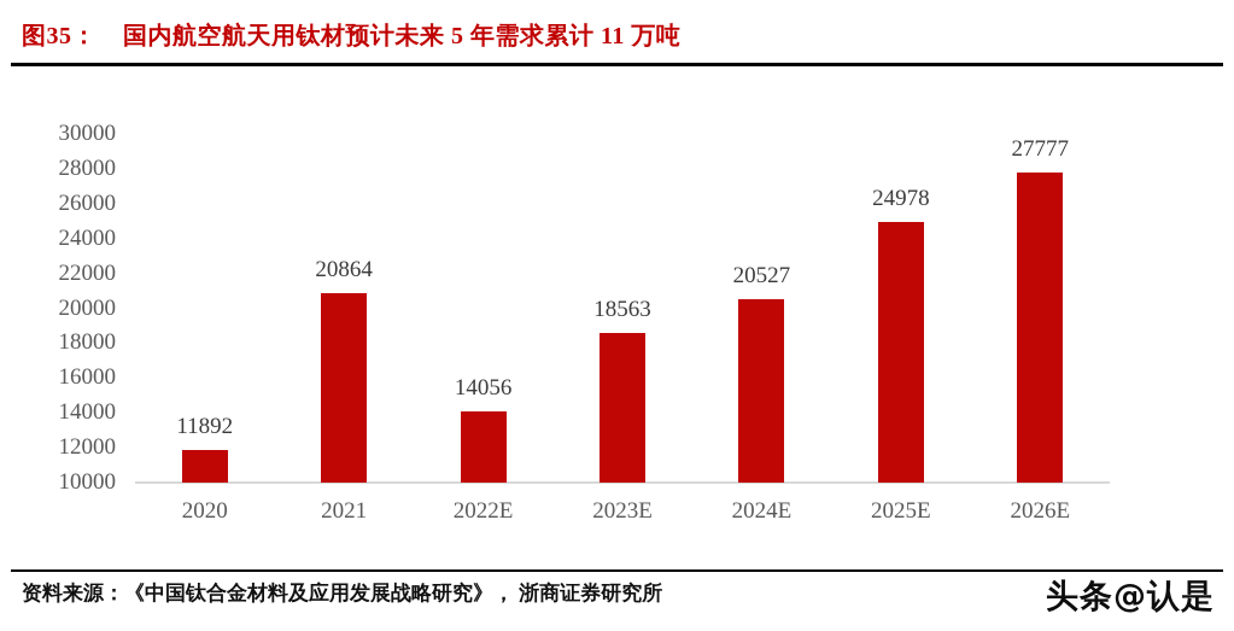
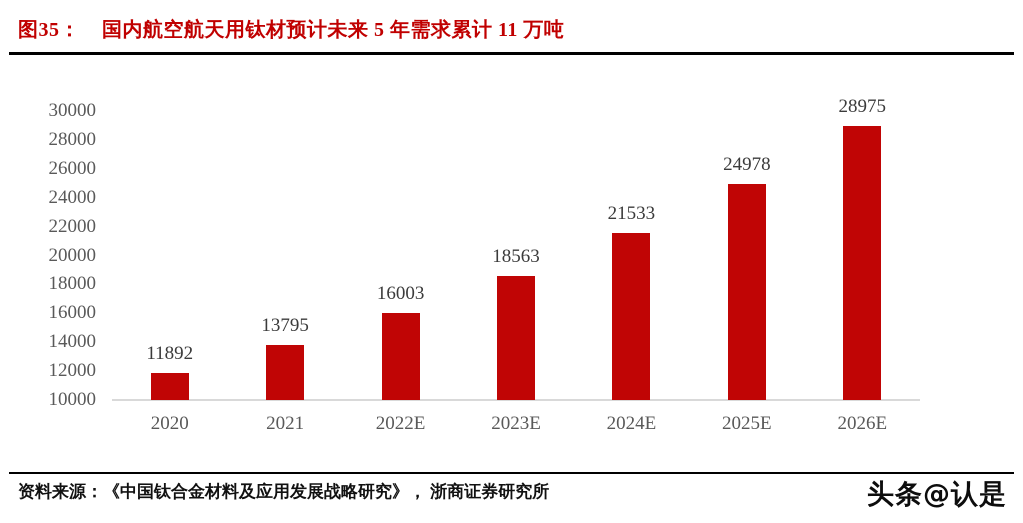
2021: 20864 -> 13795
2022E: 14056 -> 16003
2024E: 20527 -> 21533
2026E: 27777 -> 28975
